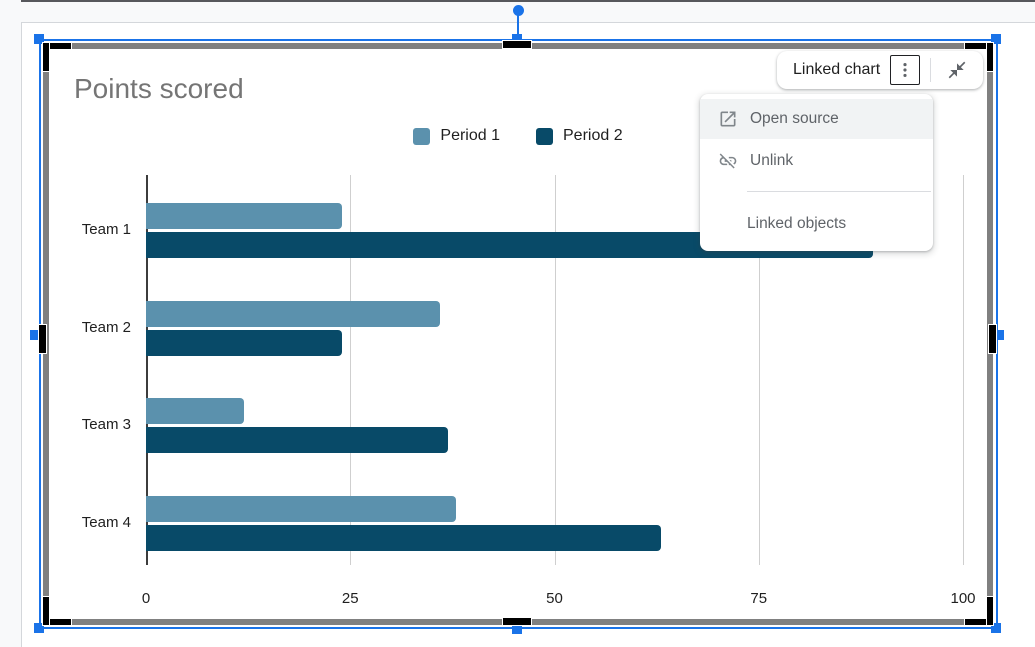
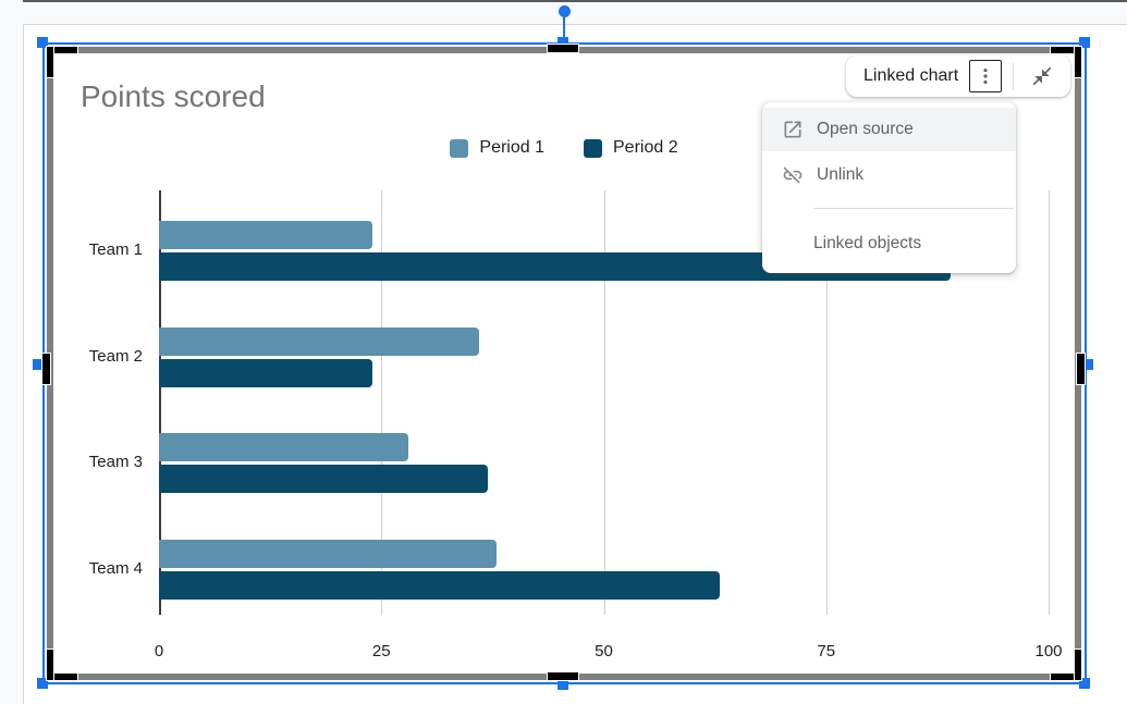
Period 1/Team 3: 12 -> 28
